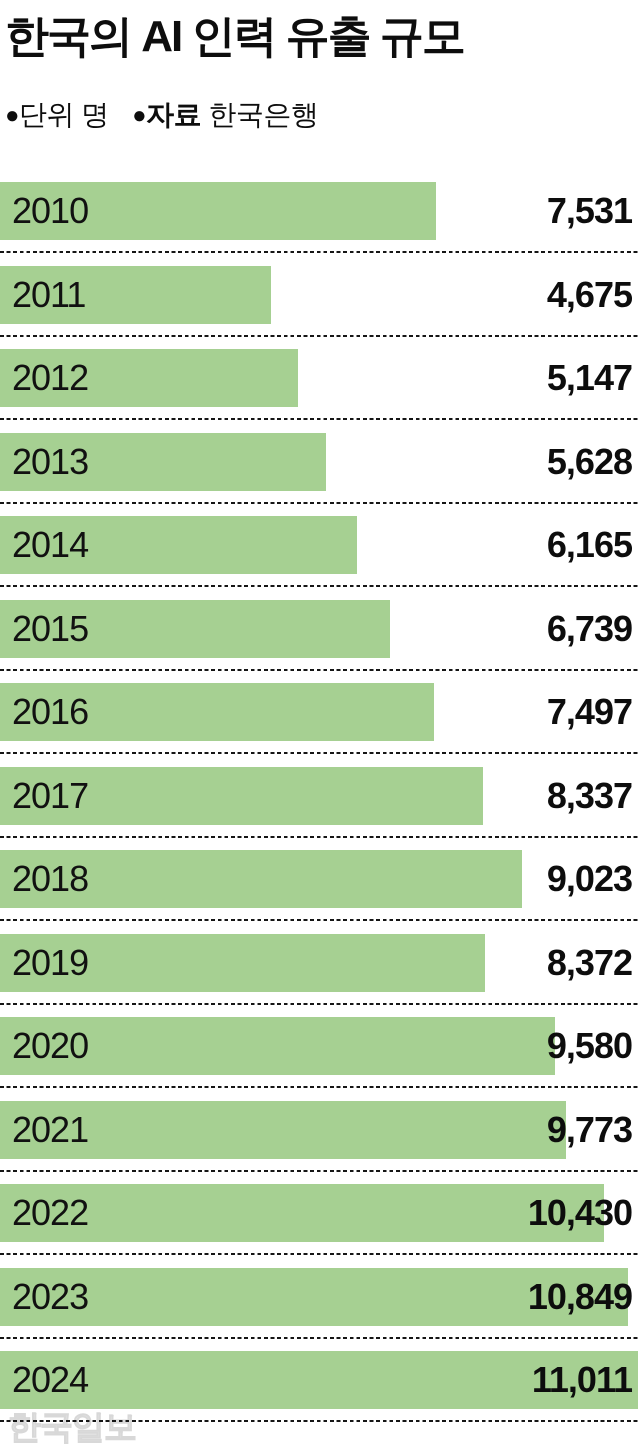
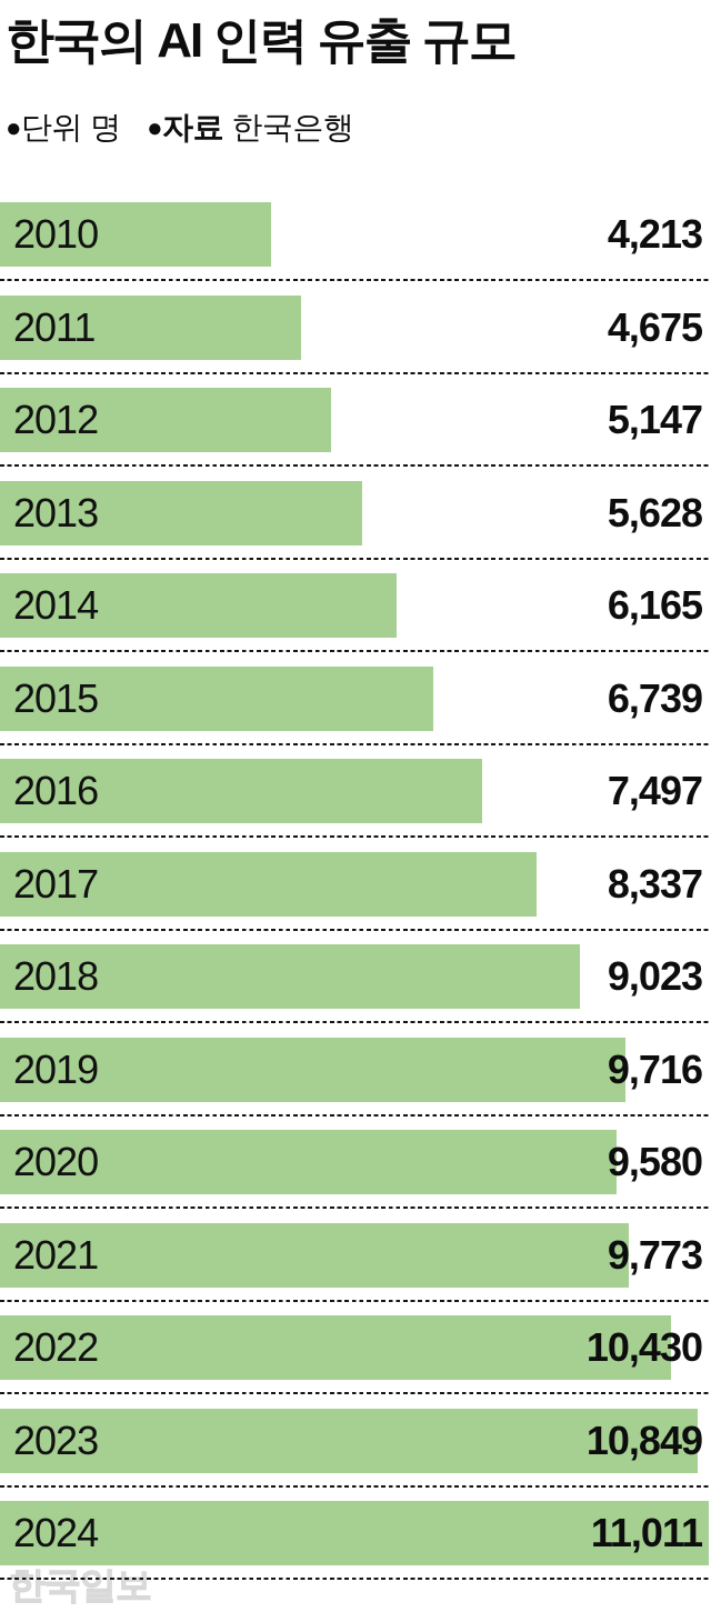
2010: 7,531 -> 4,213
2019: 8,372 -> 9,716
